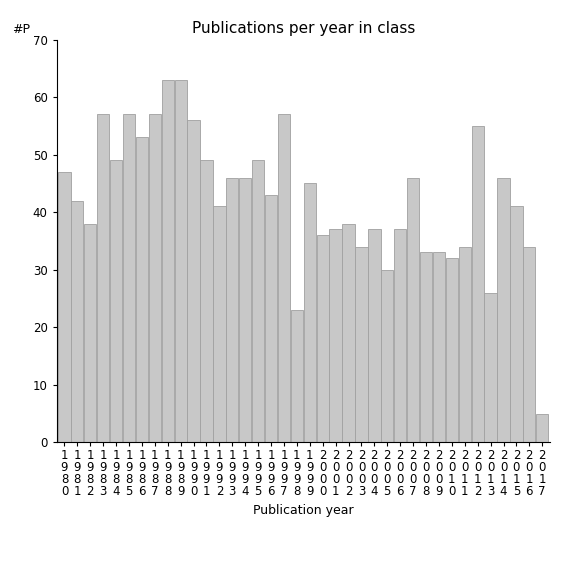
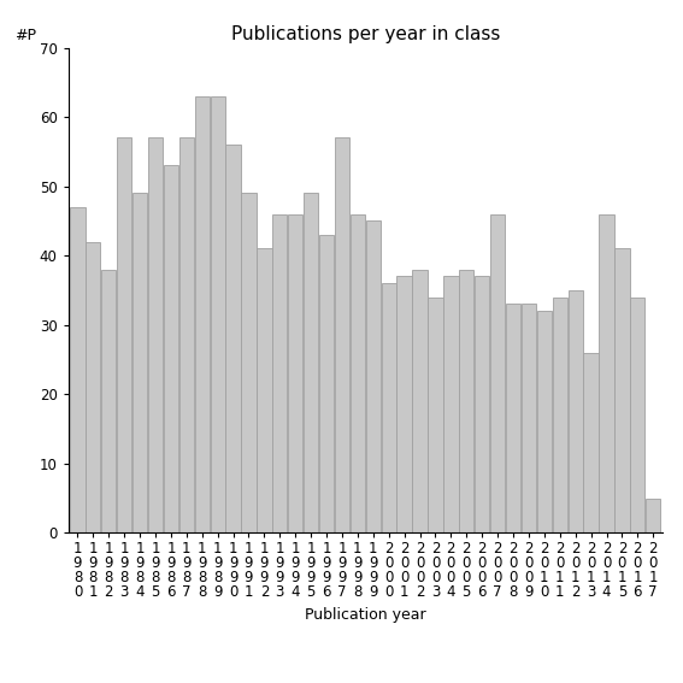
1 9 9 8: 23 -> 46
2 0 0 5: 30 -> 38
2 0 1 2: 55 -> 35
